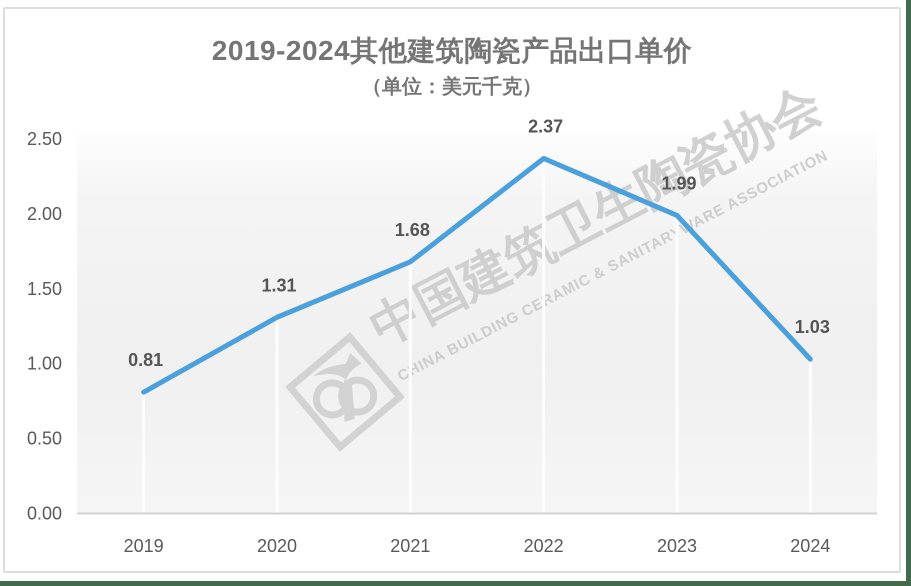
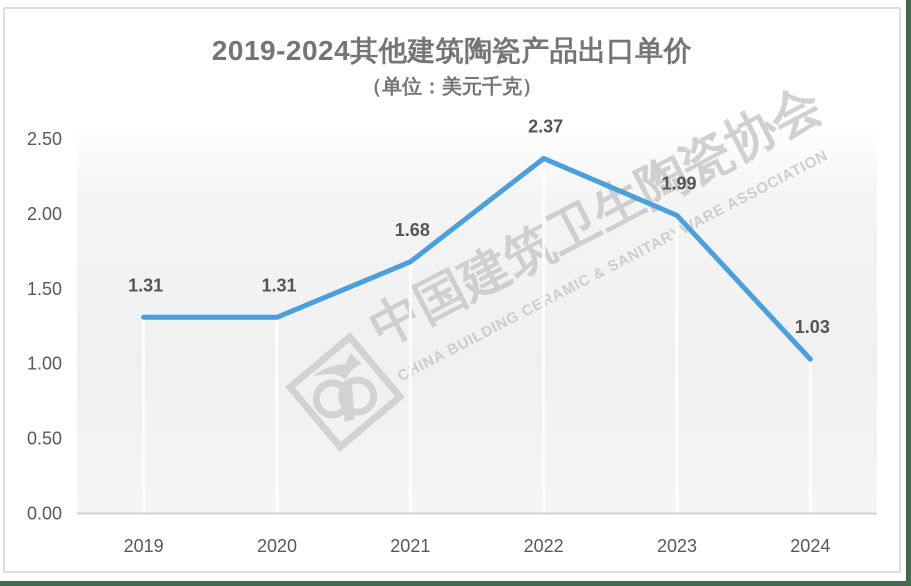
2019: 0.81 -> 1.31
